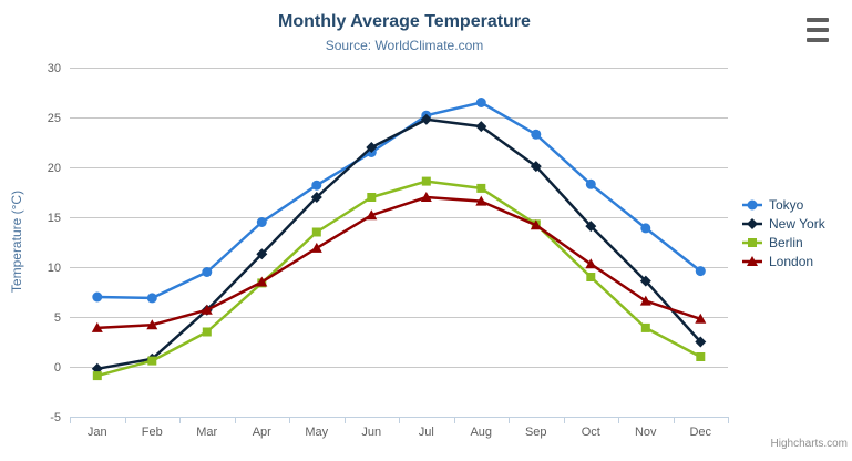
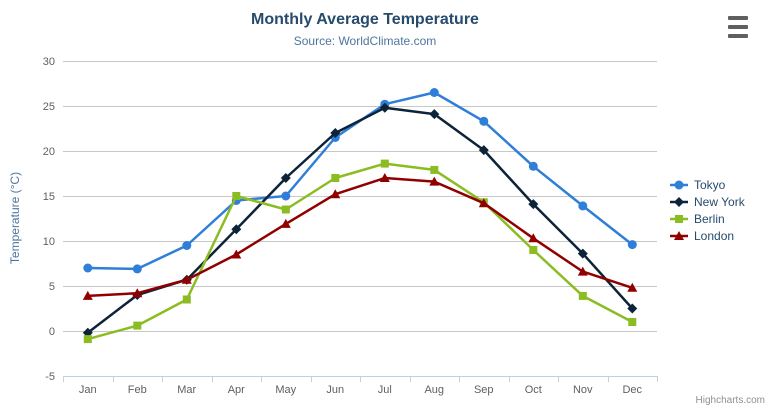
New York/Feb: 1 -> 4
Berlin/Apr: 8 -> 15
Tokyo/May: 18 -> 15
